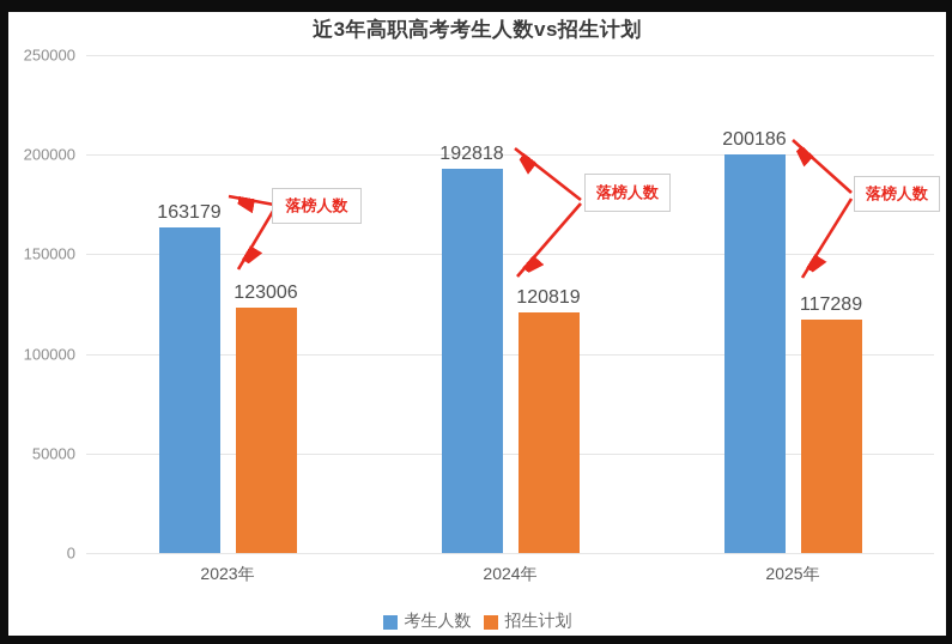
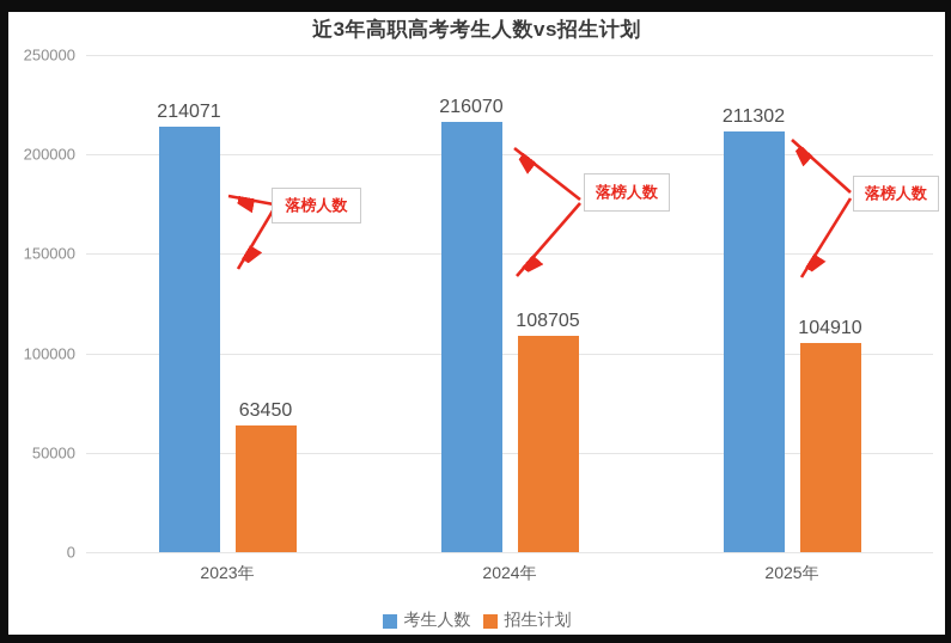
考生人数/2023年: 163179 -> 214071
招生计划/2023年: 123006 -> 63450
考生人数/2024年: 192818 -> 216070
招生计划/2024年: 120819 -> 108705
考生人数/2025年: 200186 -> 211302
招生计划/2025年: 117289 -> 104910
